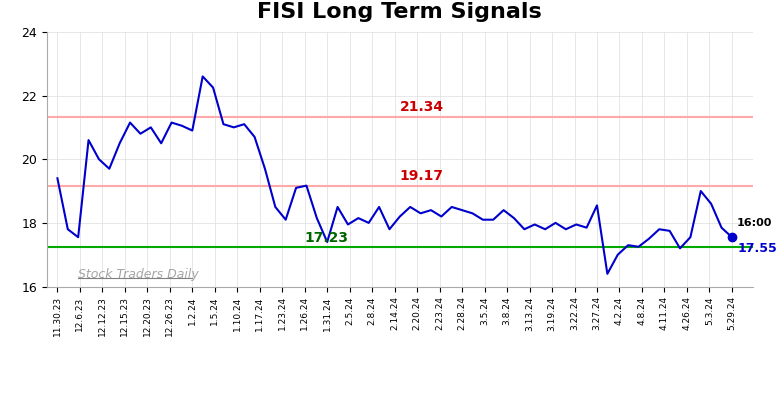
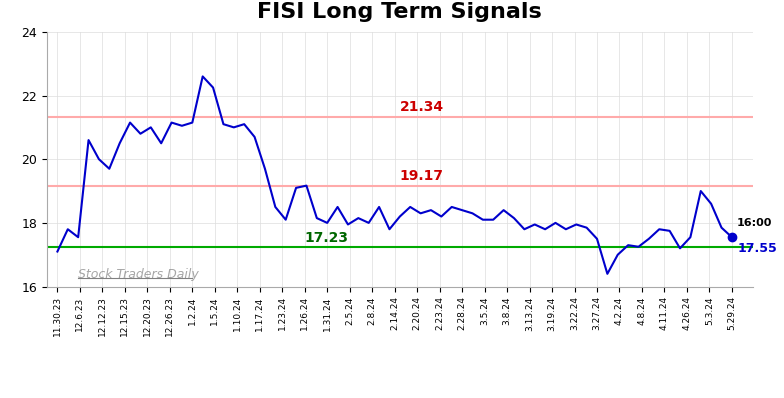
11.30.23: 19.40 -> 17.10
1.2.24: 20.90 -> 21.15
1.31.24: 17.40 -> 18.00
3.27.24: 18.55 -> 17.50
